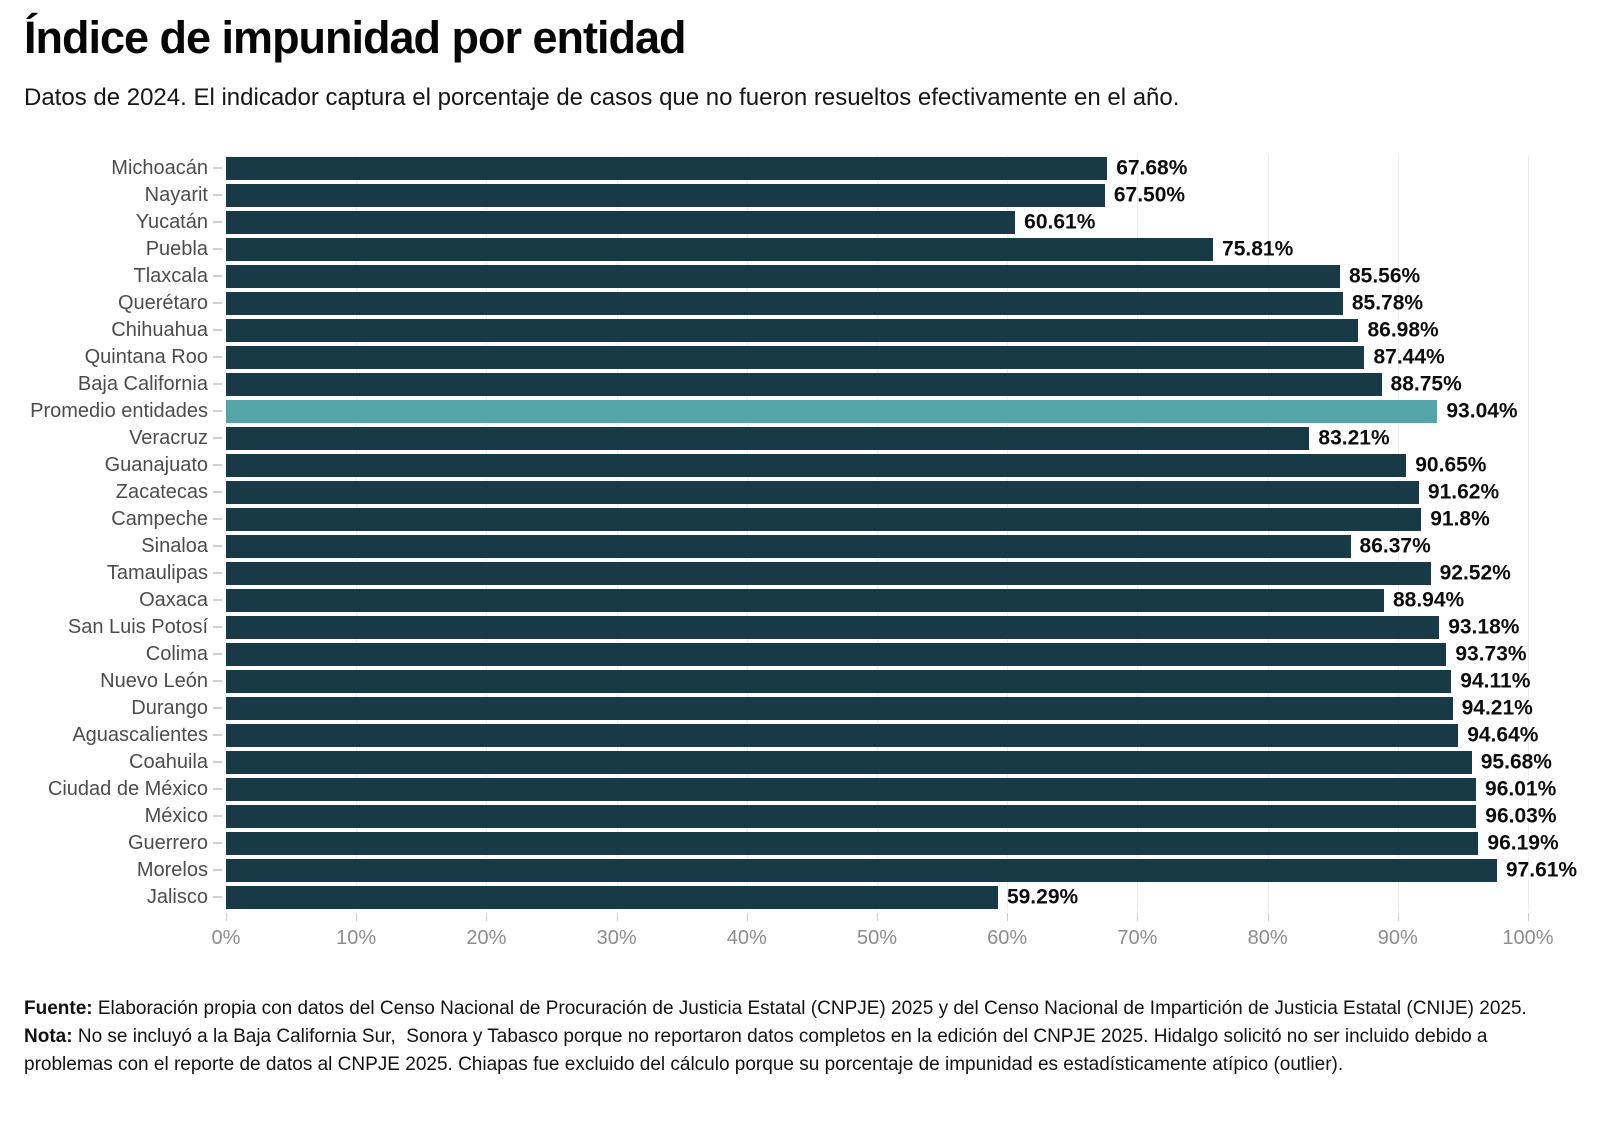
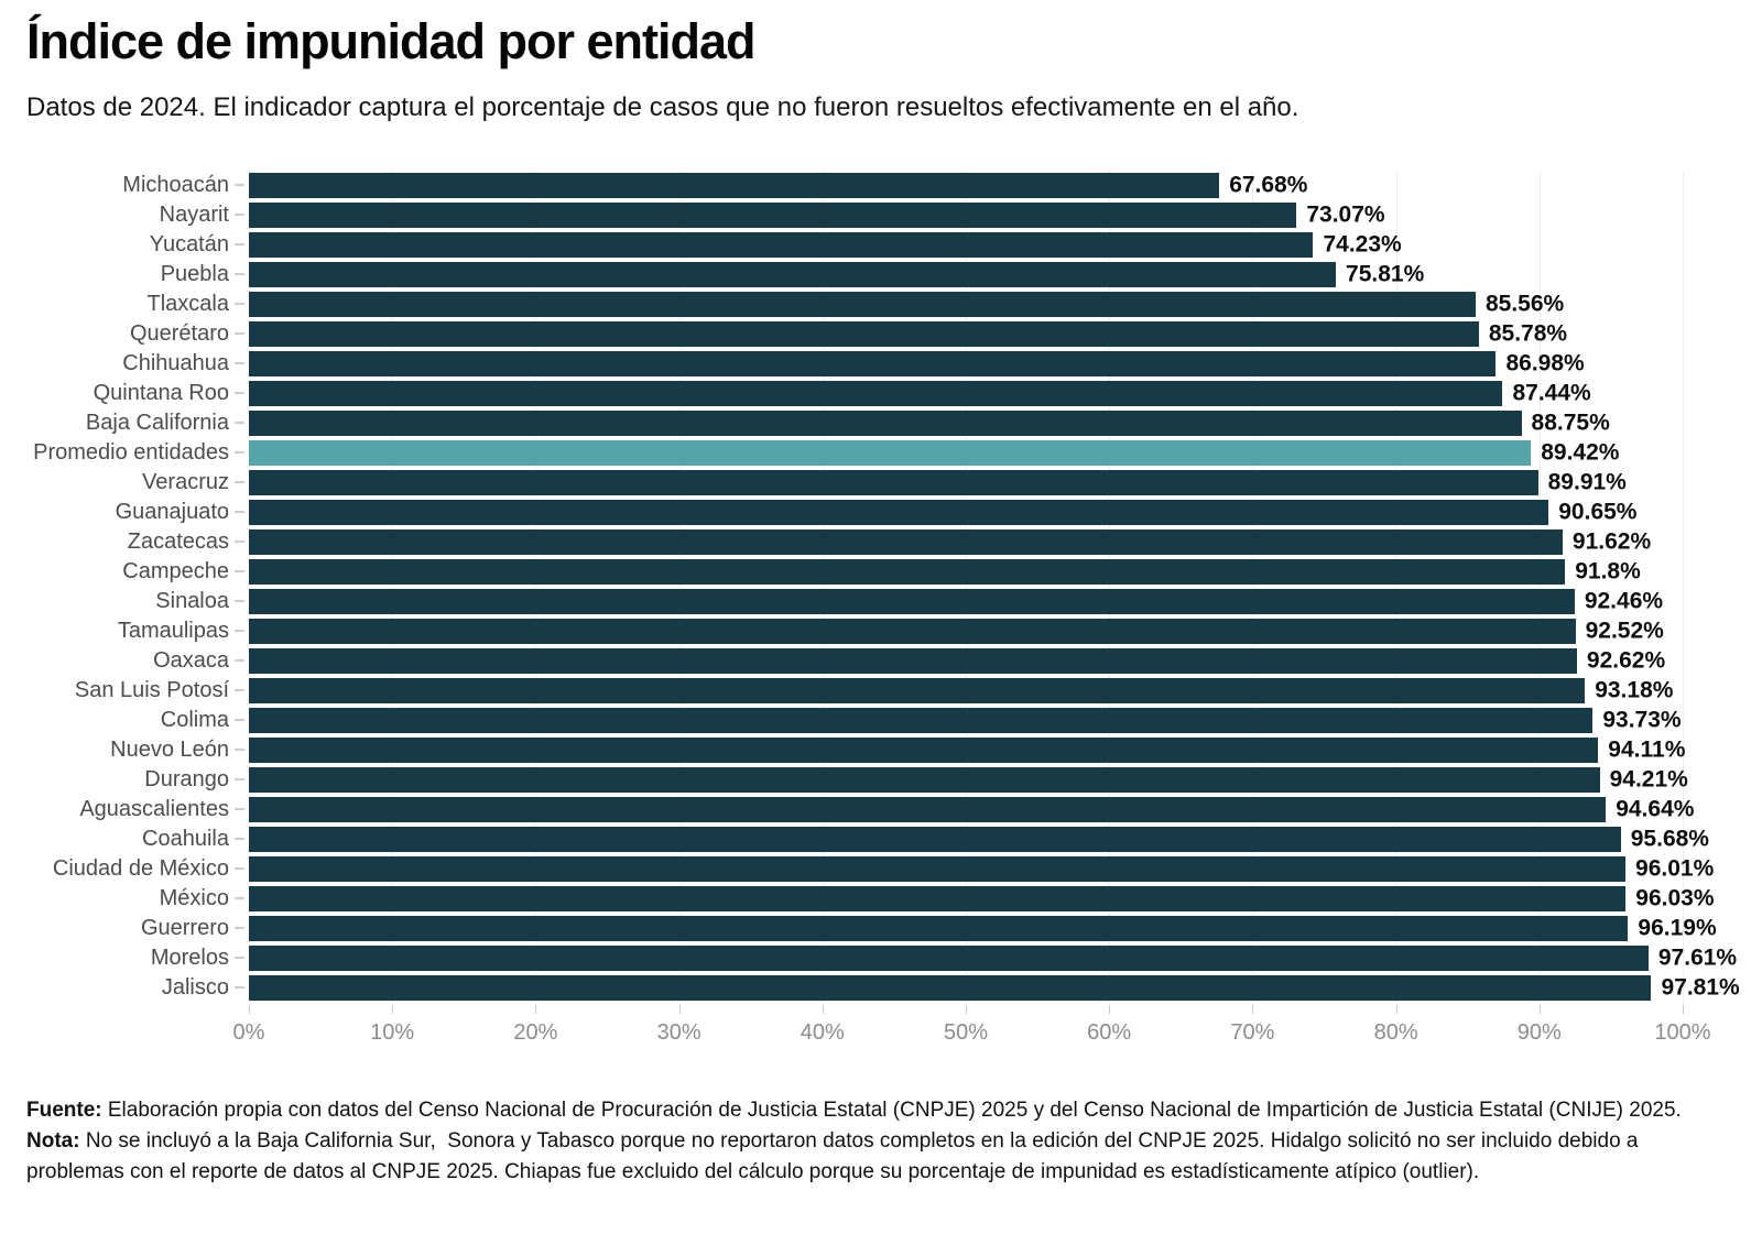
Nayarit: 67.50% -> 73.07%
Yucatán: 60.61% -> 74.23%
Promedio entidades: 93.04% -> 89.42%
Veracruz: 83.21% -> 89.91%
Sinaloa: 86.37% -> 92.46%
Oaxaca: 88.94% -> 92.62%
Jalisco: 59.29% -> 97.81%
